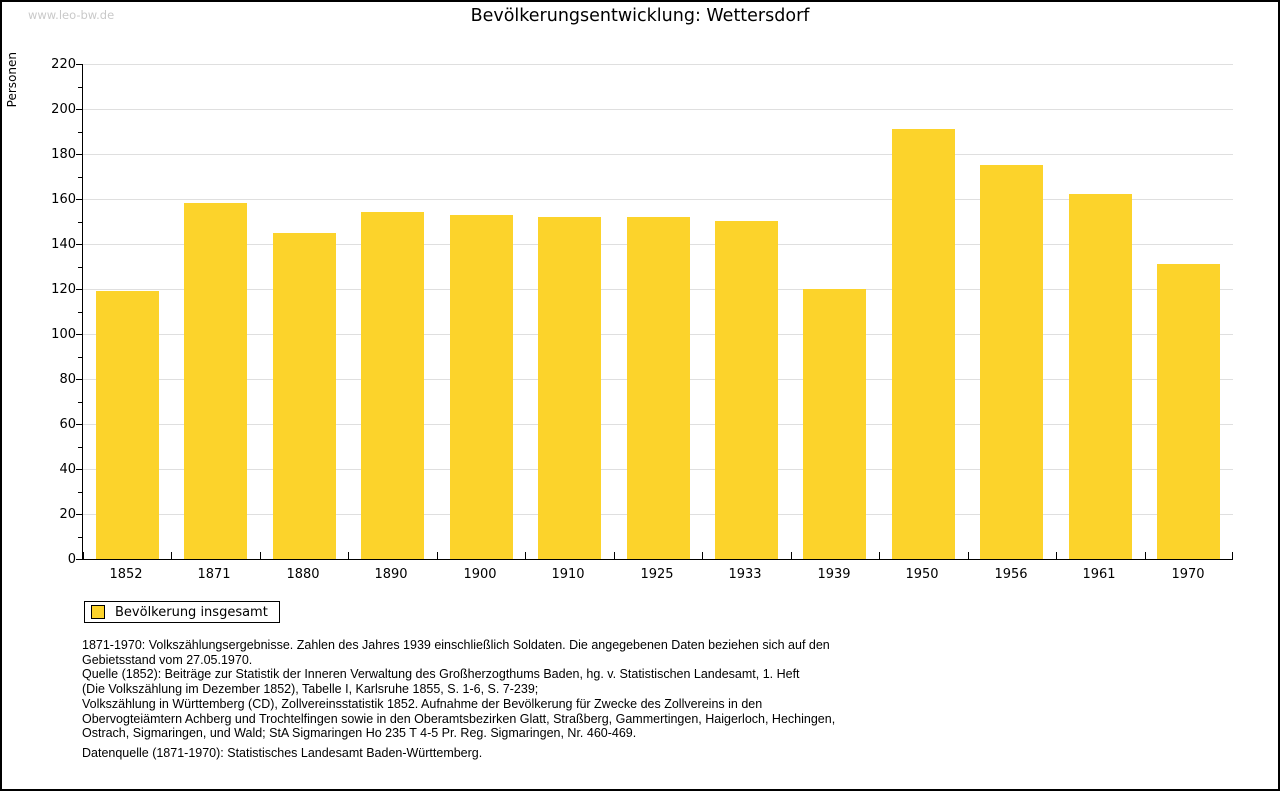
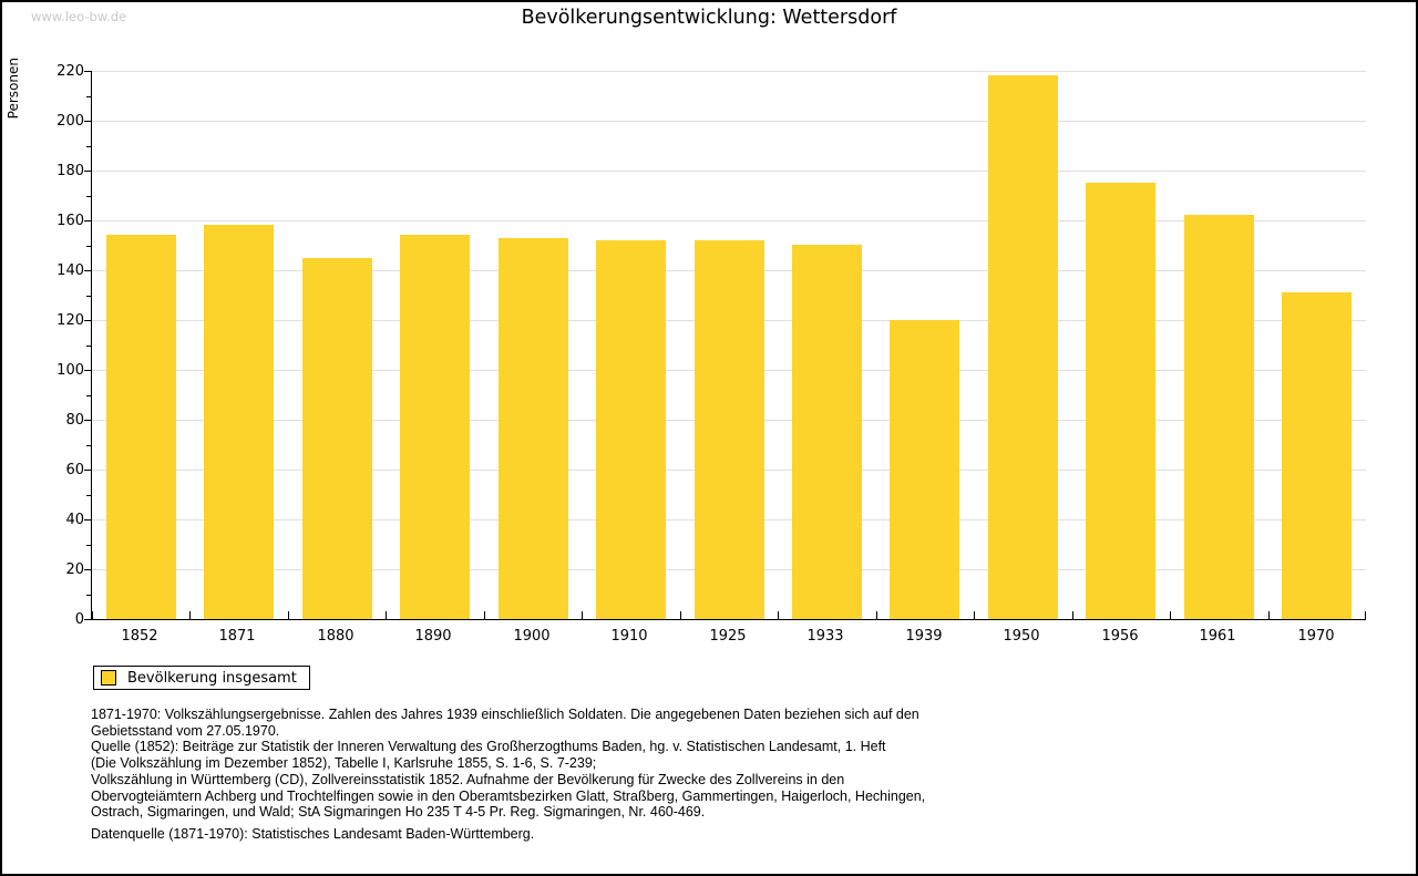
1852: 119 -> 154
1950: 191 -> 218
